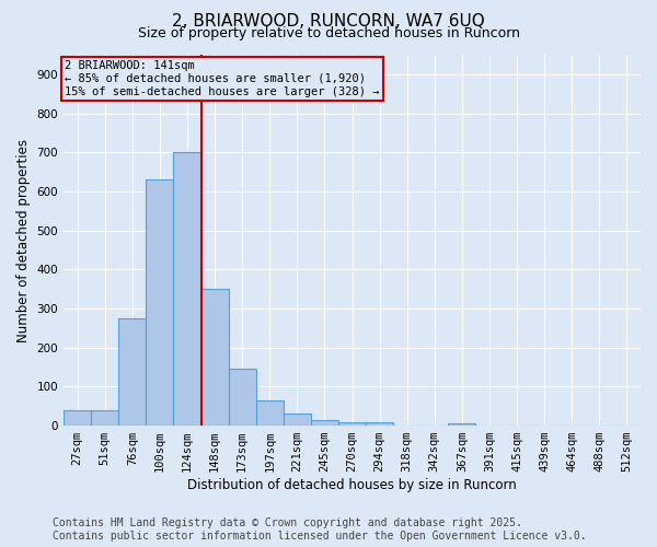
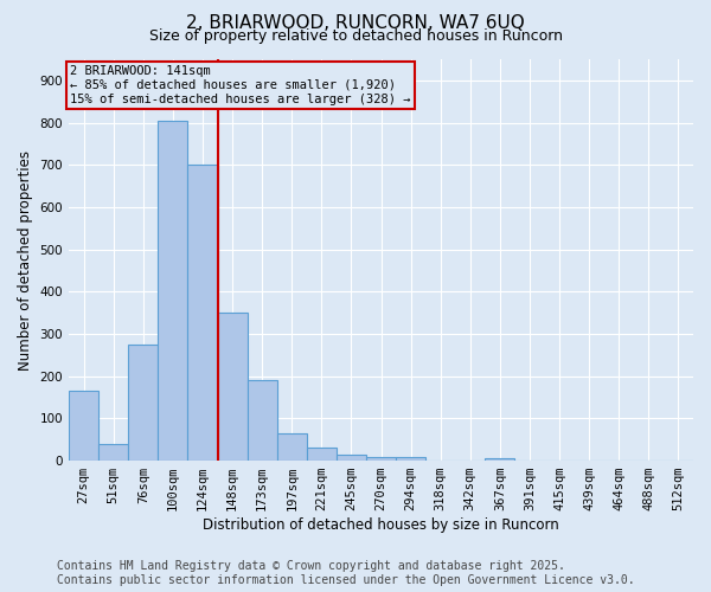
27sqm: 40 -> 165
100sqm: 630 -> 805
173sqm: 145 -> 190
